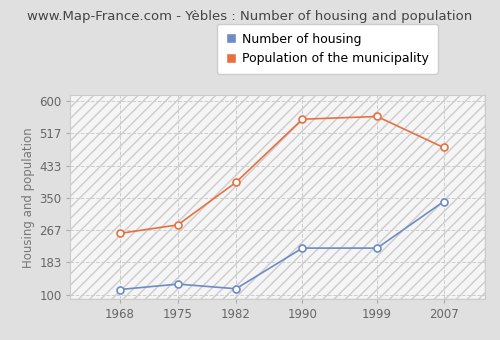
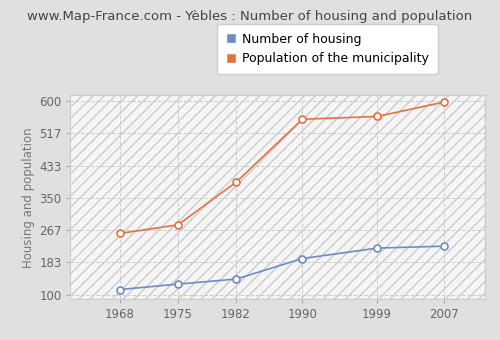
Number of housing/1982: 115 -> 140
Number of housing/1990: 220 -> 193
Number of housing/2007: 340 -> 225
Population of the municipality/2007: 480 -> 597
